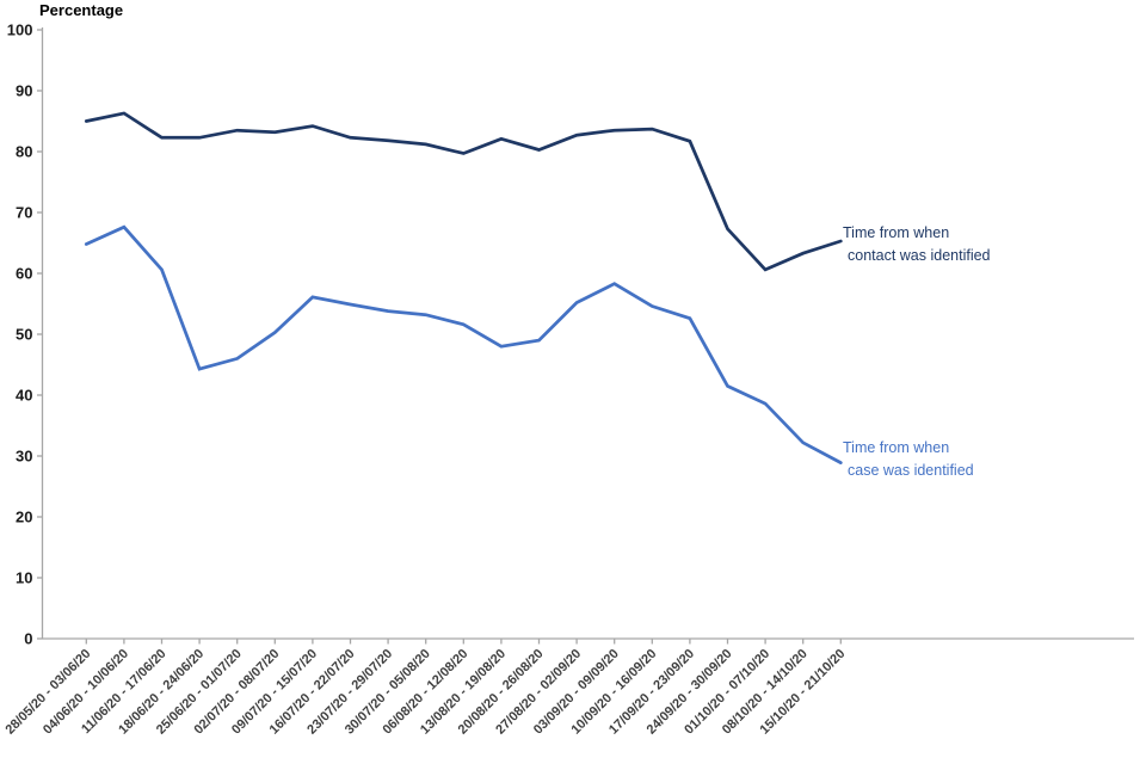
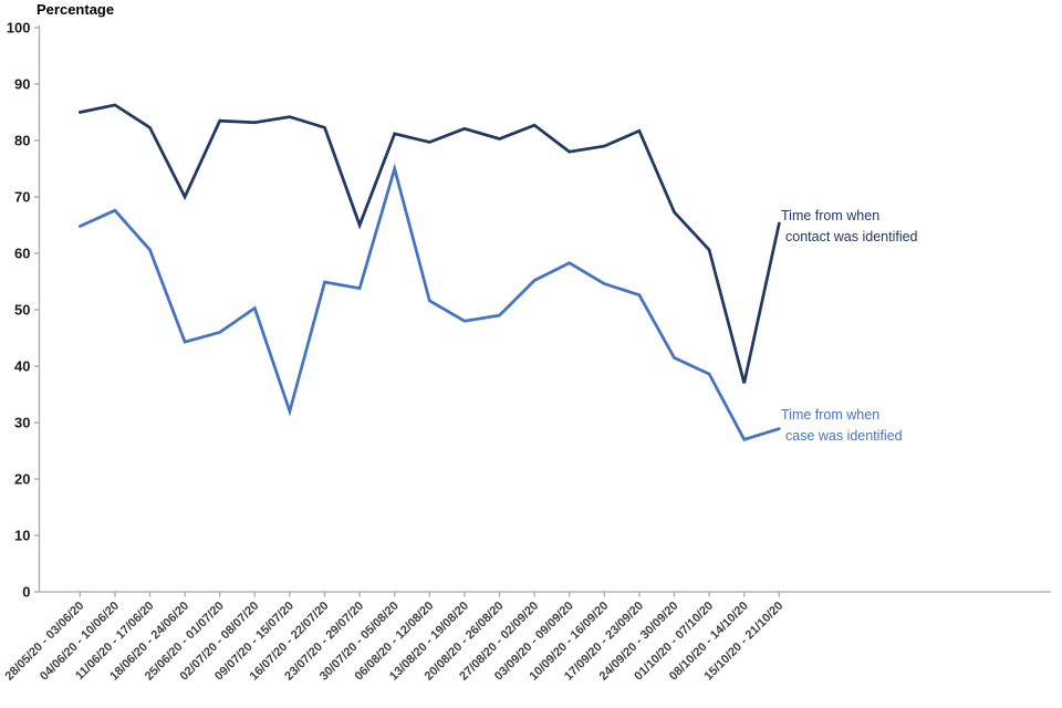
Time from when contact was identified/18/06/20 - 24/06/20: 82 -> 70
Time from when case was identified/09/07/20 - 15/07/20: 56 -> 32
Time from when contact was identified/23/07/20 - 29/07/20: 82 -> 65
Time from when case was identified/30/07/20 - 05/08/20: 53 -> 75
Time from when contact was identified/03/09/20 - 09/09/20: 84 -> 78
Time from when contact was identified/10/09/20 - 16/09/20: 84 -> 79
Time from when contact was identified/08/10/20 - 14/10/20: 63 -> 37
Time from when case was identified/08/10/20 - 14/10/20: 32 -> 27
